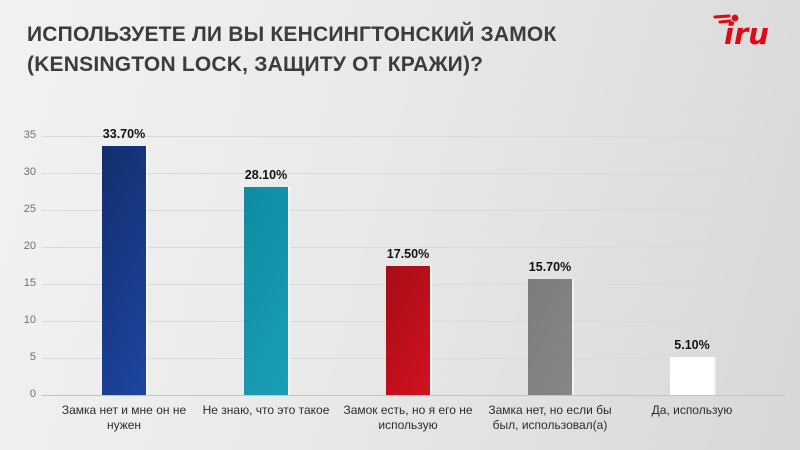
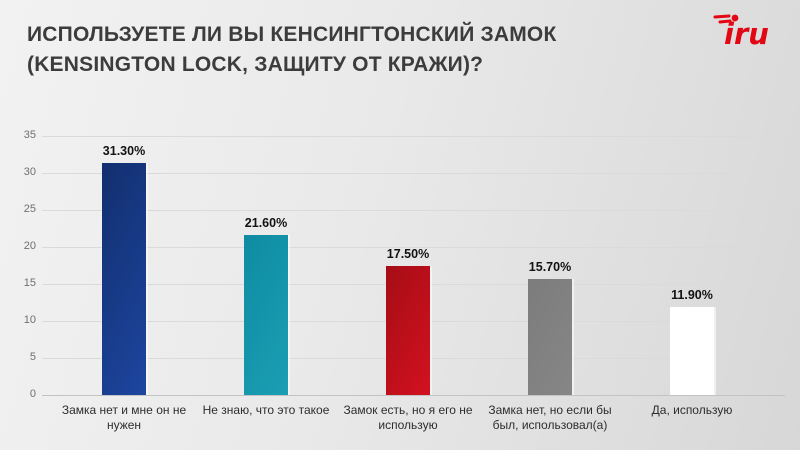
Замка нет и мне он не нужен: 33.70% -> 31.30%
Не знаю, что это такое: 28.10% -> 21.60%
Да, использую: 5.10% -> 11.90%
